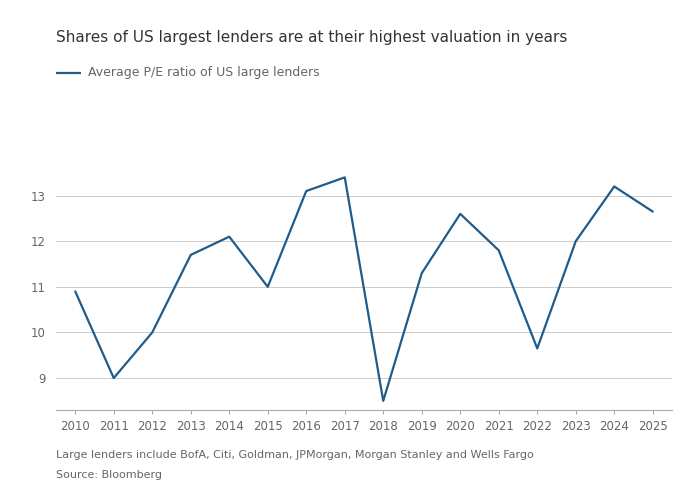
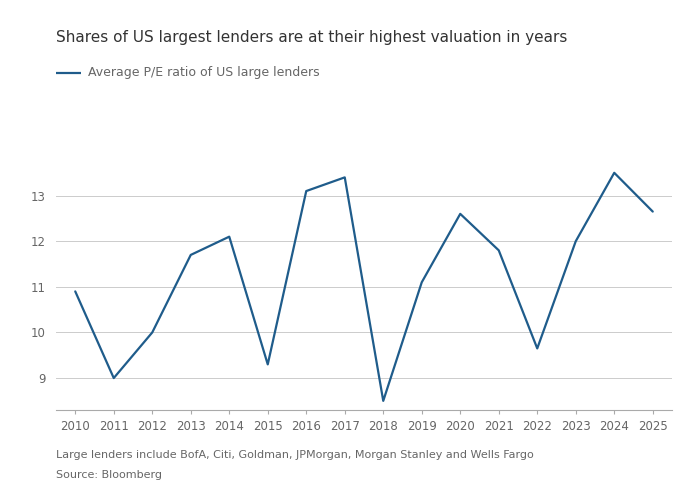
2015: 11.00 -> 9.30
2019: 11.30 -> 11.10
2024: 13.20 -> 13.50
